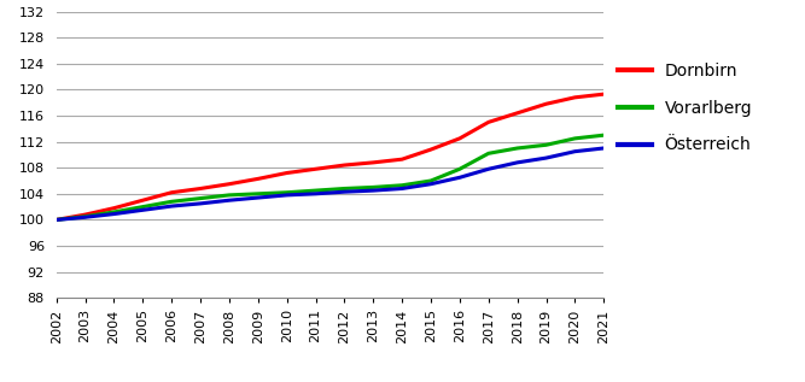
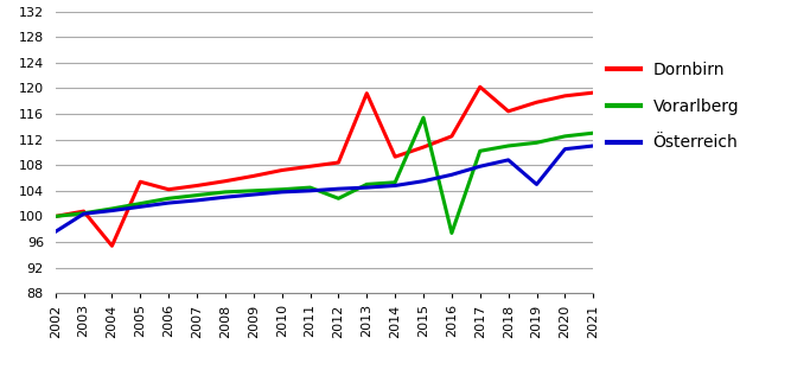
Österreich/2002: 100.0 -> 97.6
Dornbirn/2004: 101.8 -> 95.4
Dornbirn/2005: 103.0 -> 105.4
Vorarlberg/2012: 104.8 -> 102.8
Dornbirn/2013: 108.8 -> 119.2
Vorarlberg/2015: 106.0 -> 115.4
Vorarlberg/2016: 107.8 -> 97.4
Dornbirn/2017: 115.0 -> 120.2
Österreich/2019: 109.5 -> 105.0
